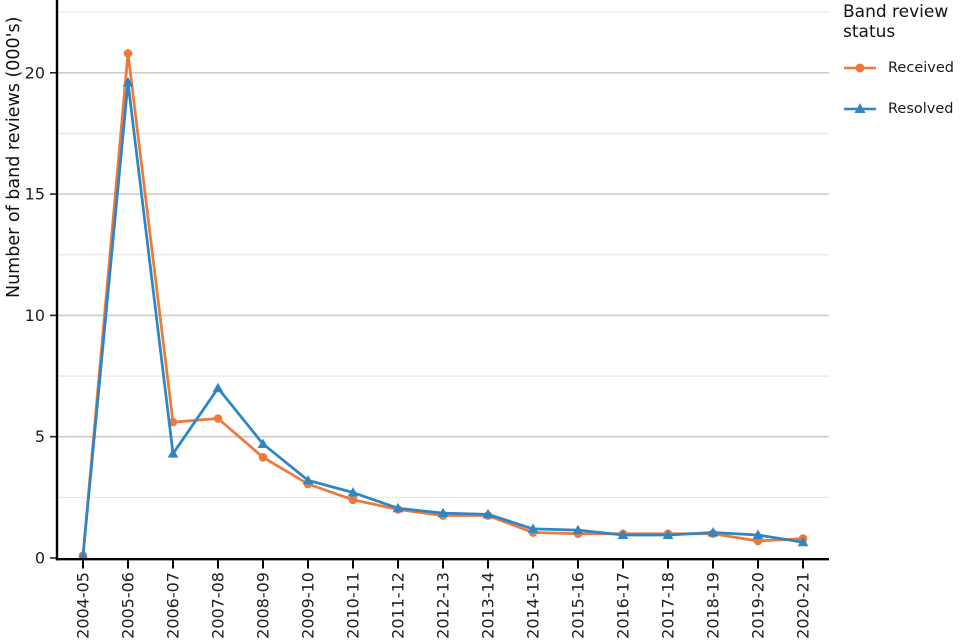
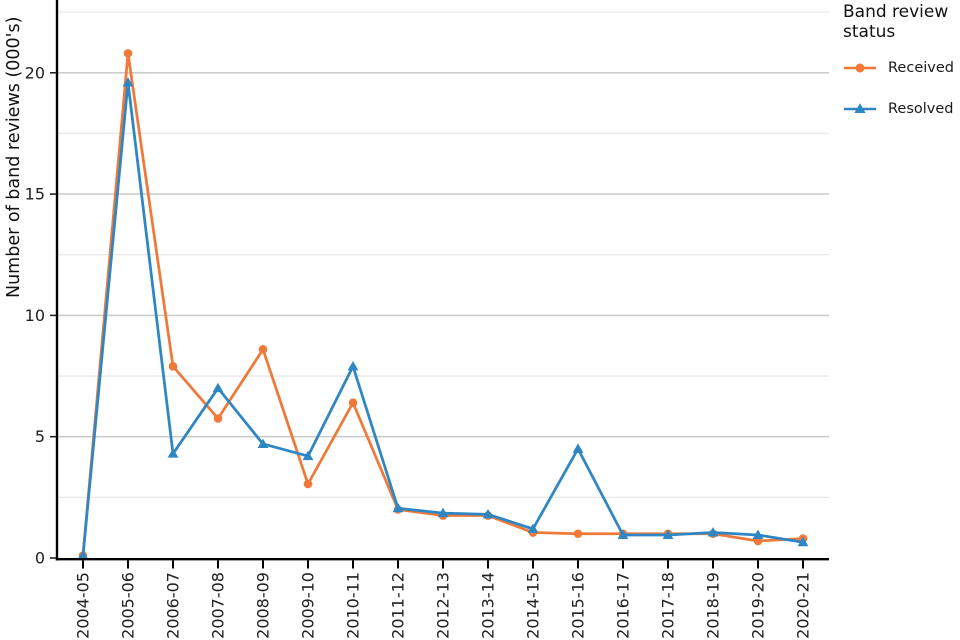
Received/2006-07: 5.6 -> 7.9
Received/2008-09: 4.2 -> 8.6
Resolved/2009-10: 3.2 -> 4.2
Received/2010-11: 2.4 -> 6.4
Resolved/2010-11: 2.7 -> 7.9
Resolved/2015-16: 1.1 -> 4.5
